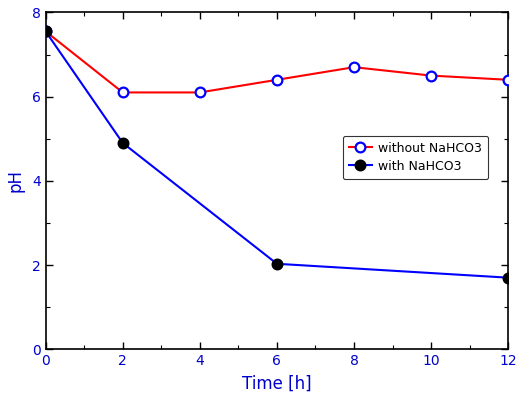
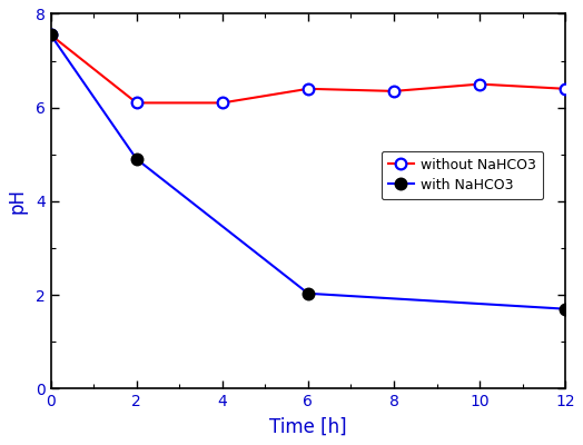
without NaHCO3/8: 6.70 -> 6.35
